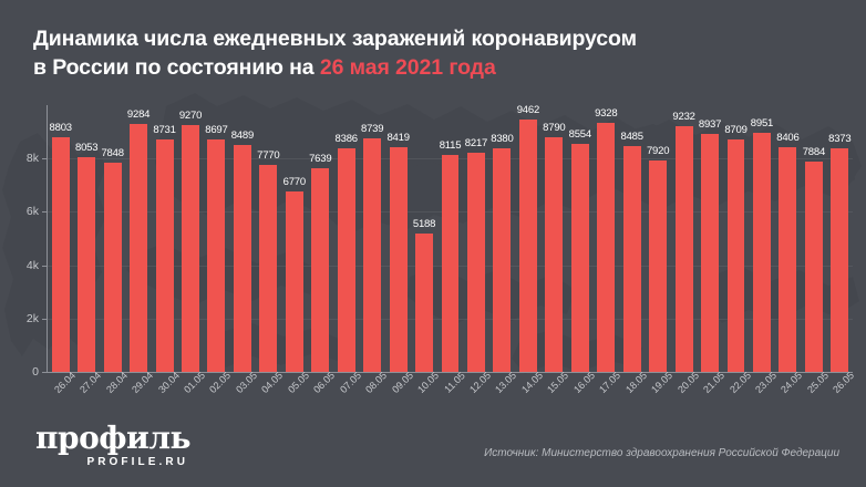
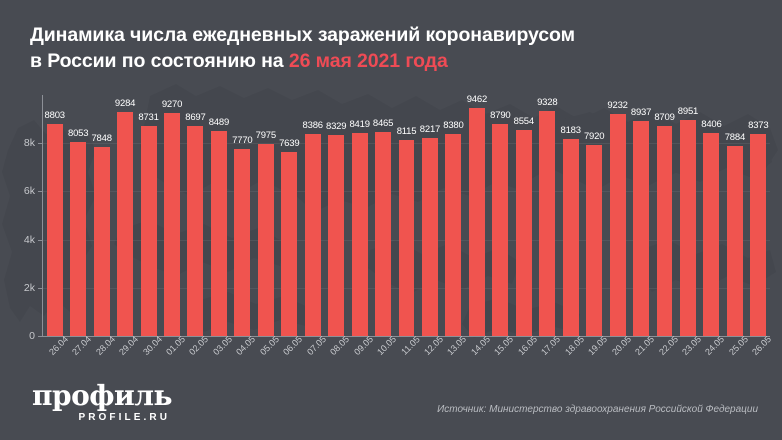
05.05: 6770 -> 7975
08.05: 8739 -> 8329
10.05: 5188 -> 8465
18.05: 8485 -> 8183
